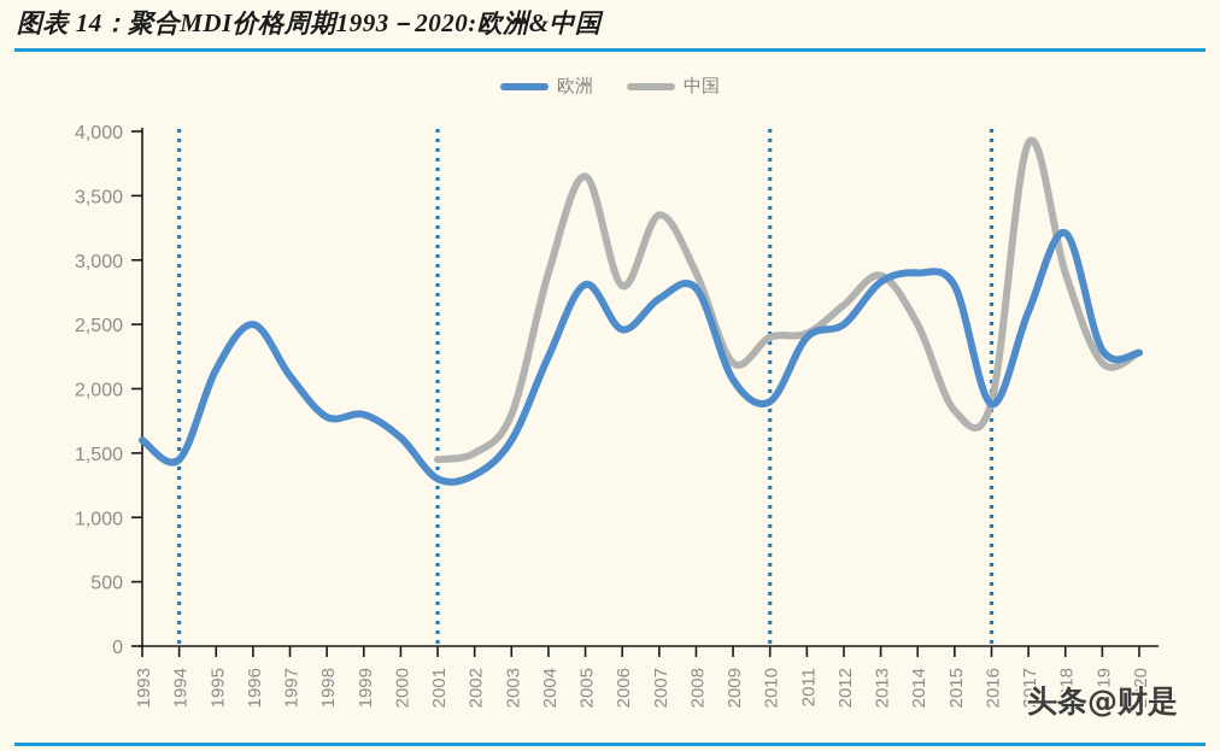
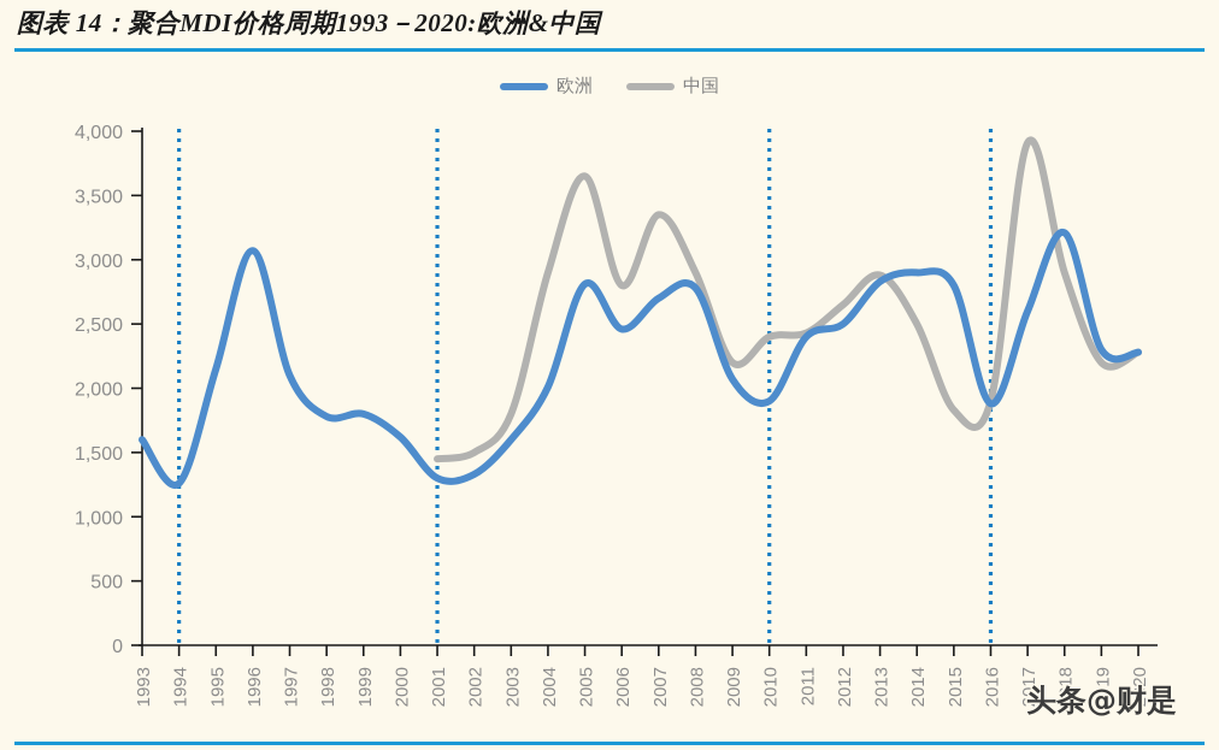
欧洲/1994: 1450 -> 1260
欧洲/1996: 2500 -> 3070
欧洲/2004: 2250 -> 2010
